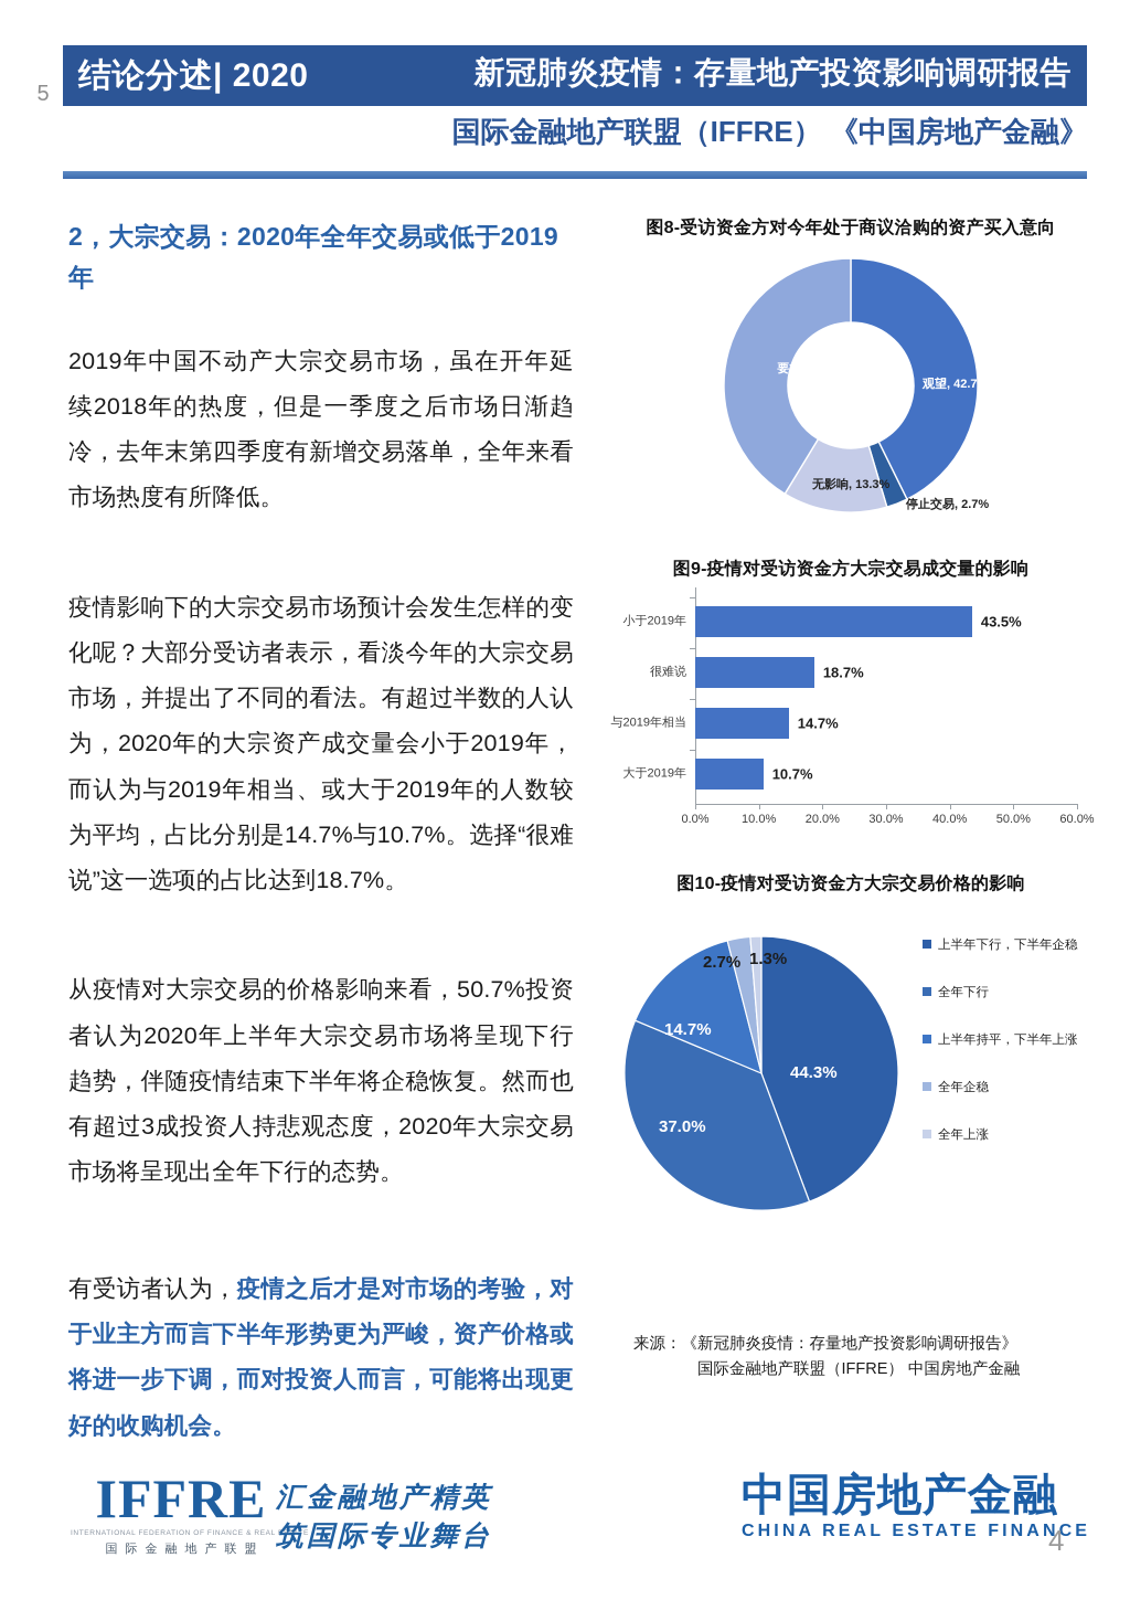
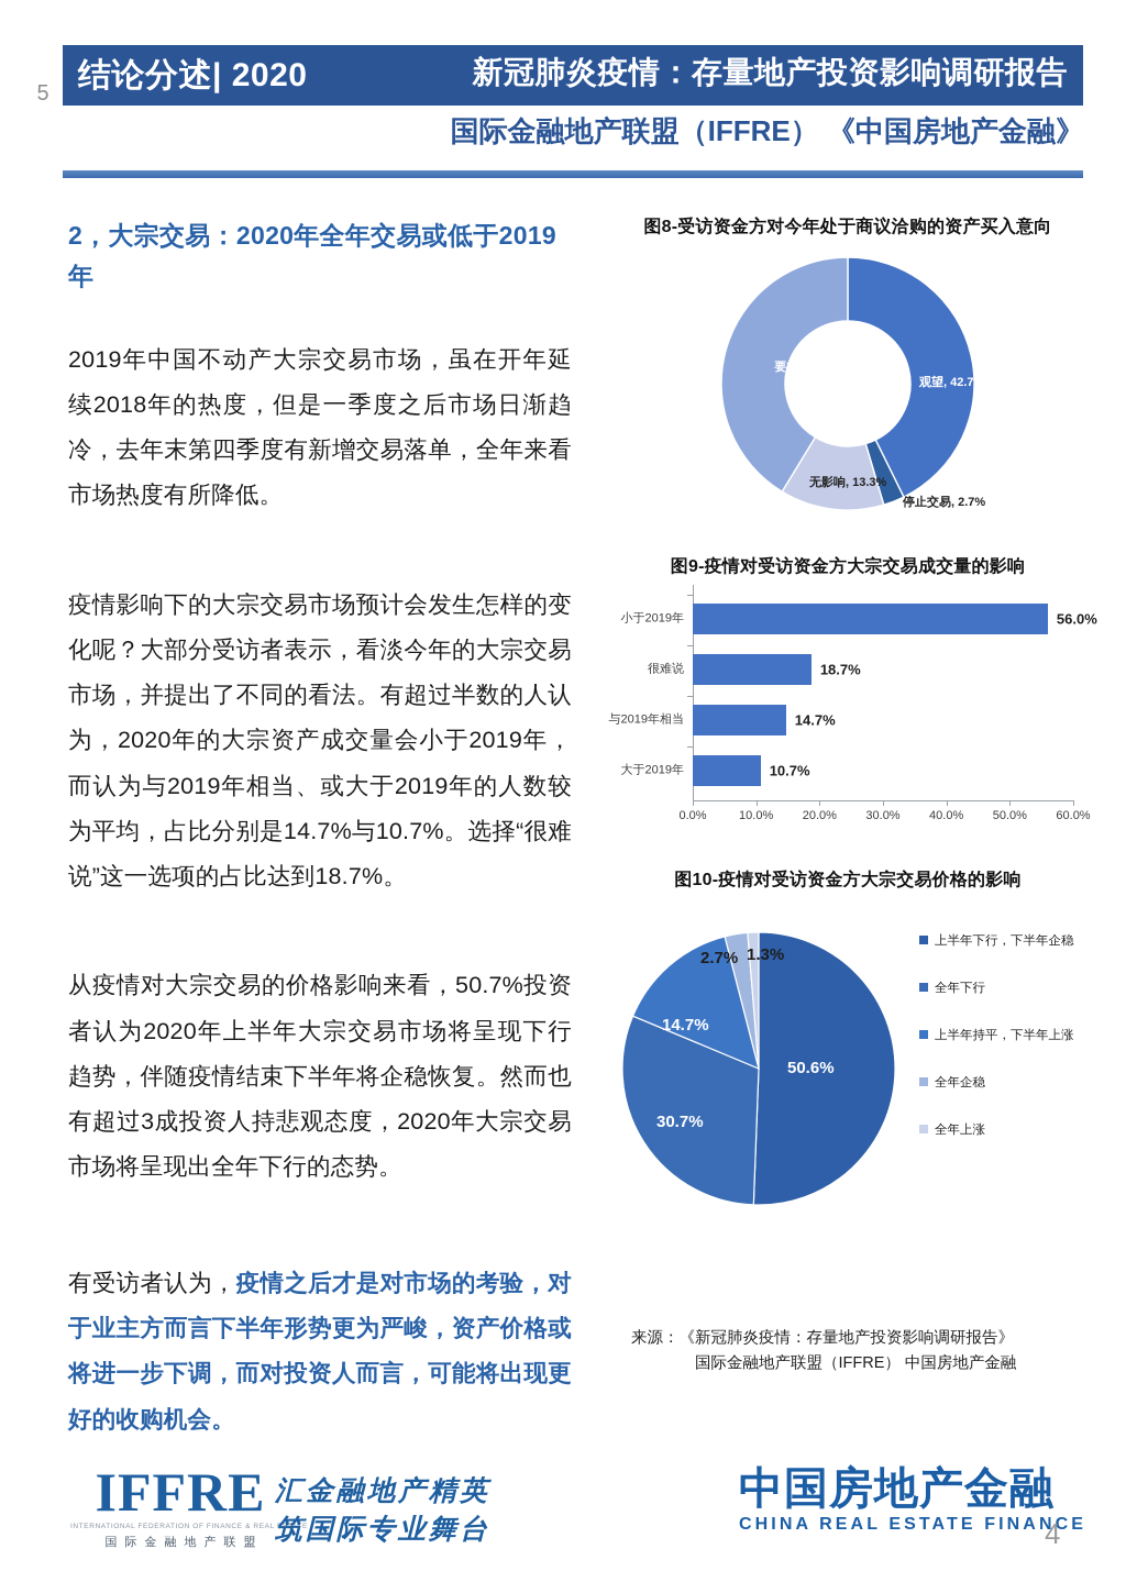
图9-疫情对受访资金方大宗交易成交量的影响/小于2019年: 43.5% -> 56.0%
图10-疫情对受访资金方大宗交易价格的影响/上半年下行，下半年企稳: 44.3% -> 50.6%
图10-疫情对受访资金方大宗交易价格的影响/全年下行: 37.0% -> 30.7%
